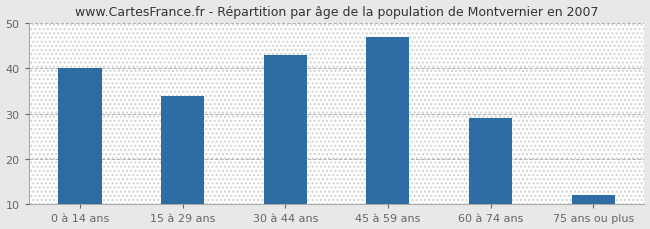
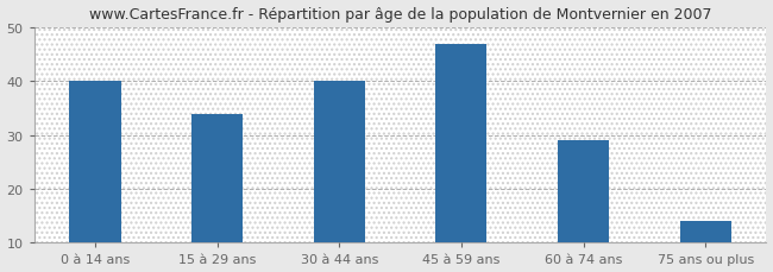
30 à 44 ans: 43 -> 40
75 ans ou plus: 12 -> 14
